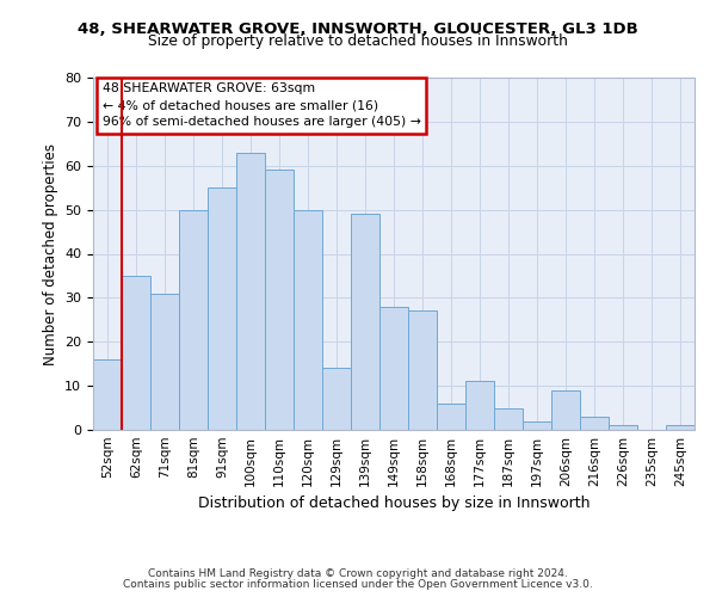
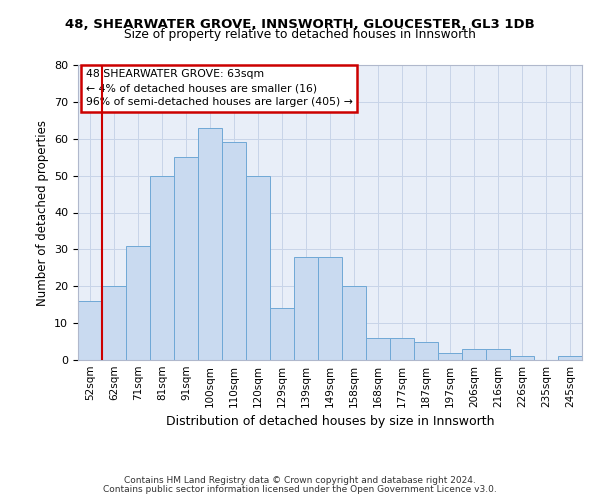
62sqm: 35 -> 20
139sqm: 49 -> 28
158sqm: 27 -> 20
177sqm: 11 -> 6
206sqm: 9 -> 3
